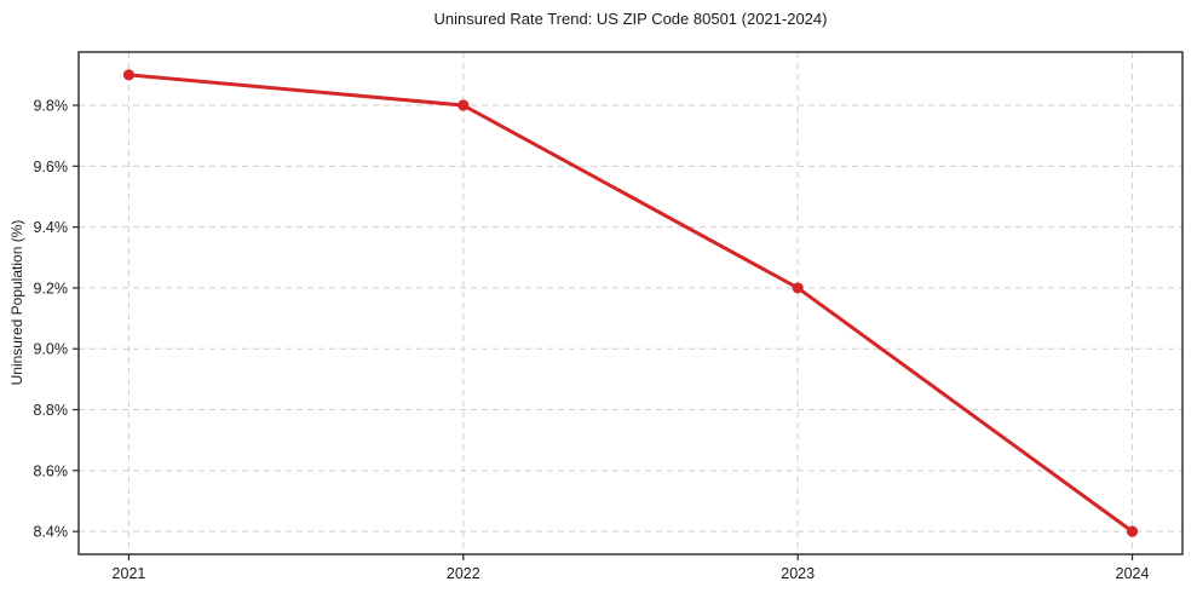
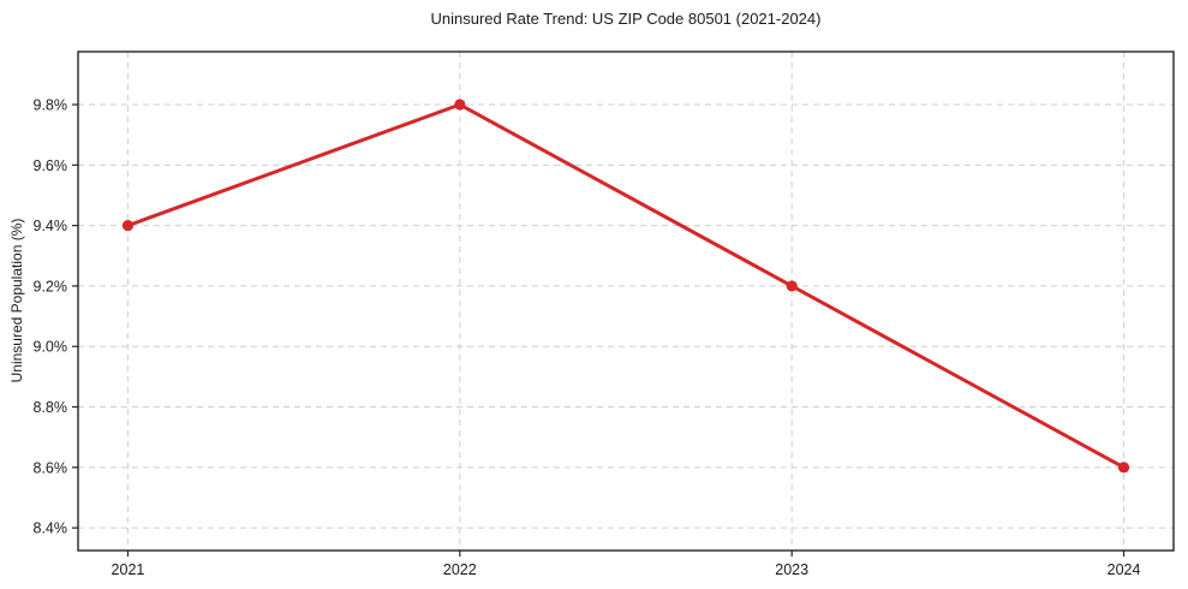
2021: 9.9% -> 9.4%
2024: 8.4% -> 8.6%
